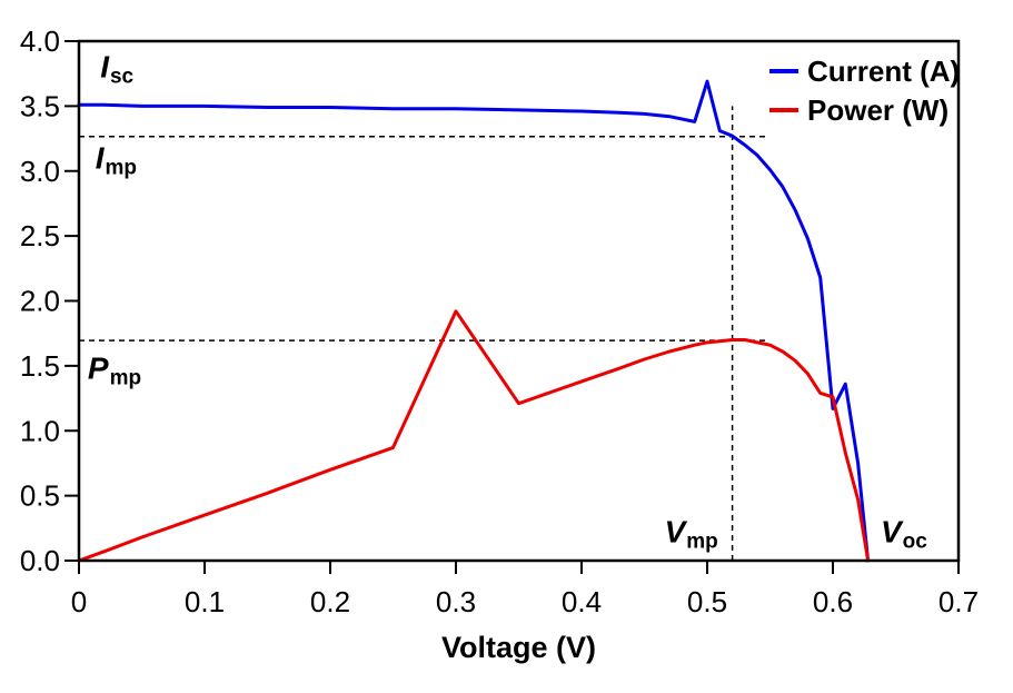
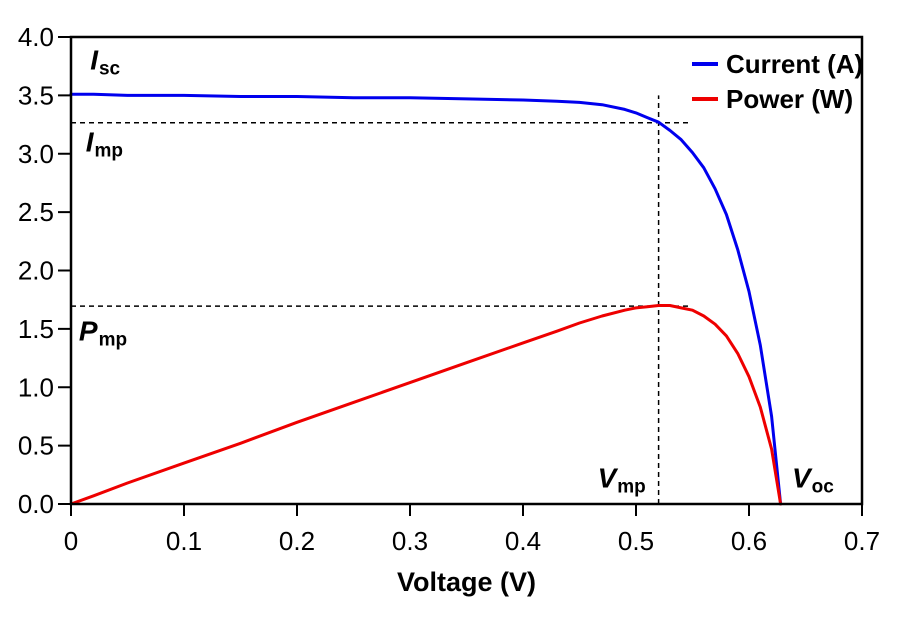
Power (W)/0.3: 1.92 -> 1.04
Current (A)/0.5: 3.69 -> 3.35
Current (A)/0.6: 1.17 -> 1.82
Power (W)/0.6: 1.26 -> 1.09
